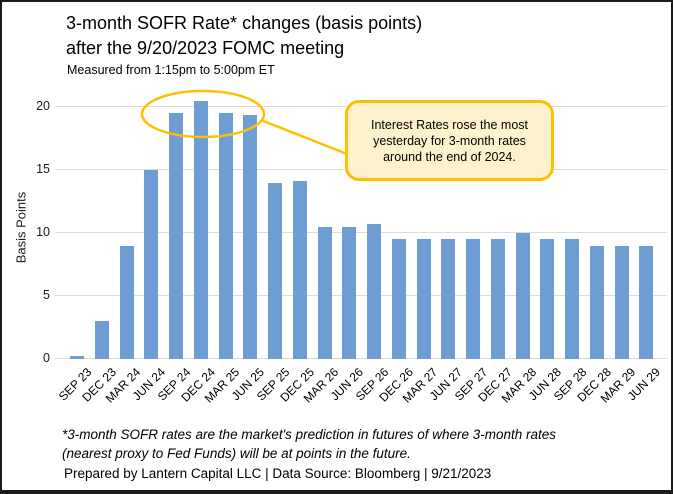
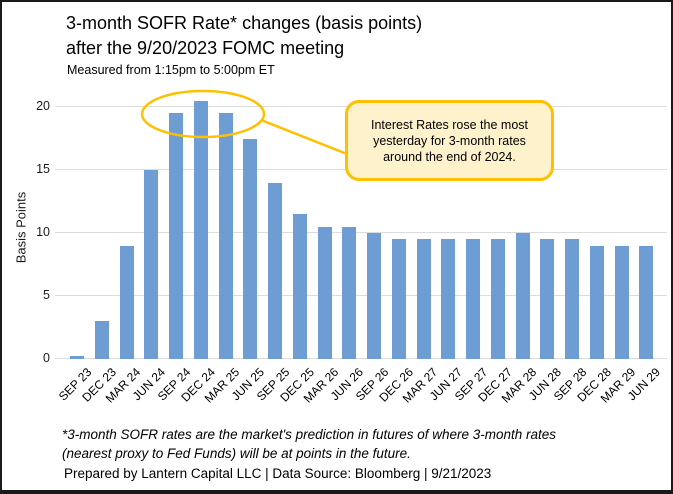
JUN 25: 19.4 -> 17.5
DEC 25: 14.1 -> 11.5
SEP 26: 10.7 -> 10.0
